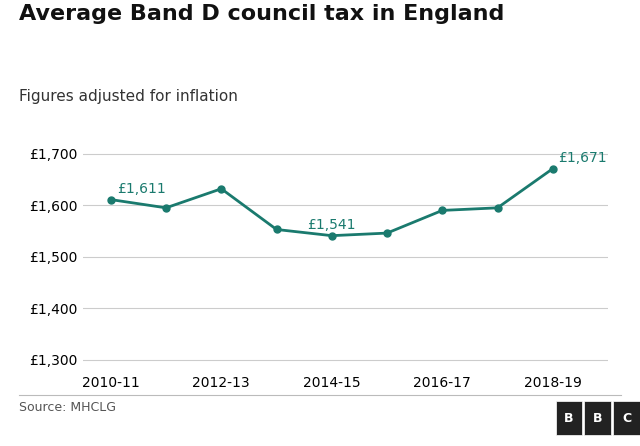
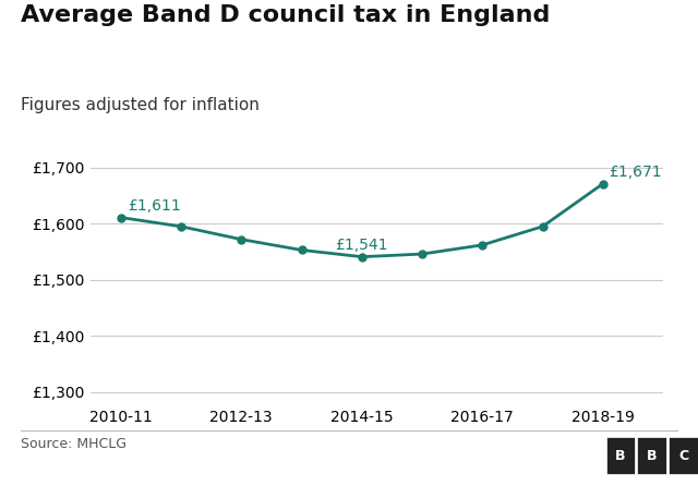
2012-13: £1,632 -> £1,572
2016-17: £1,590 -> £1,562
